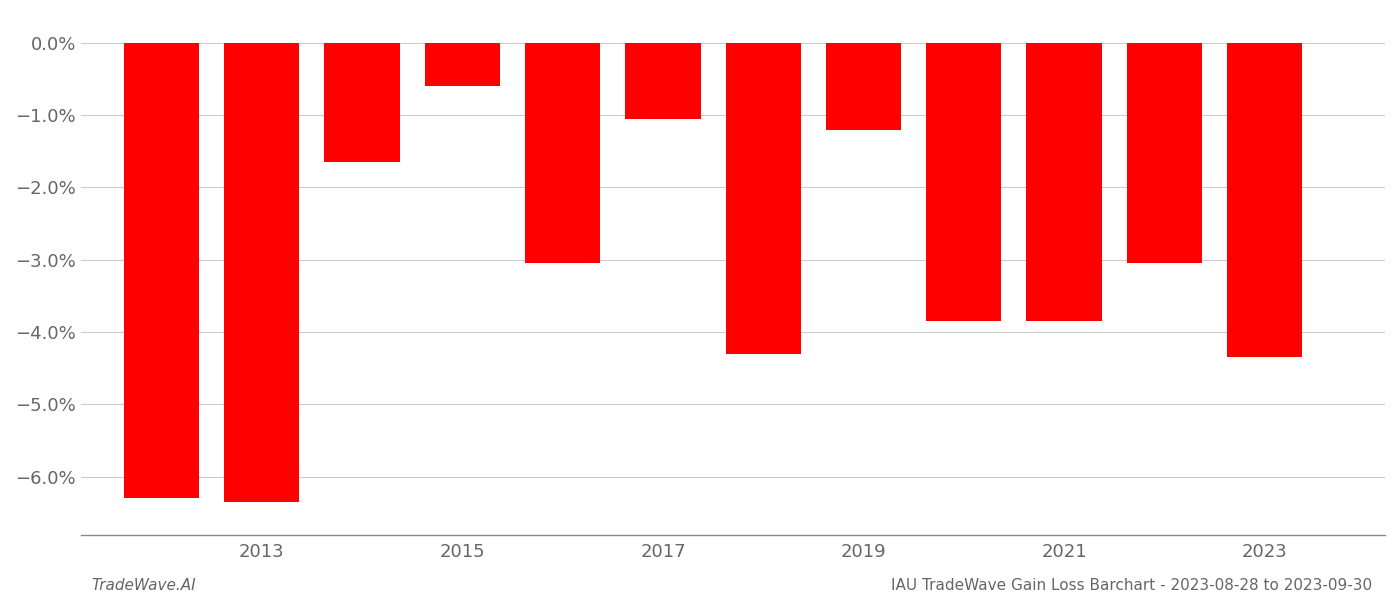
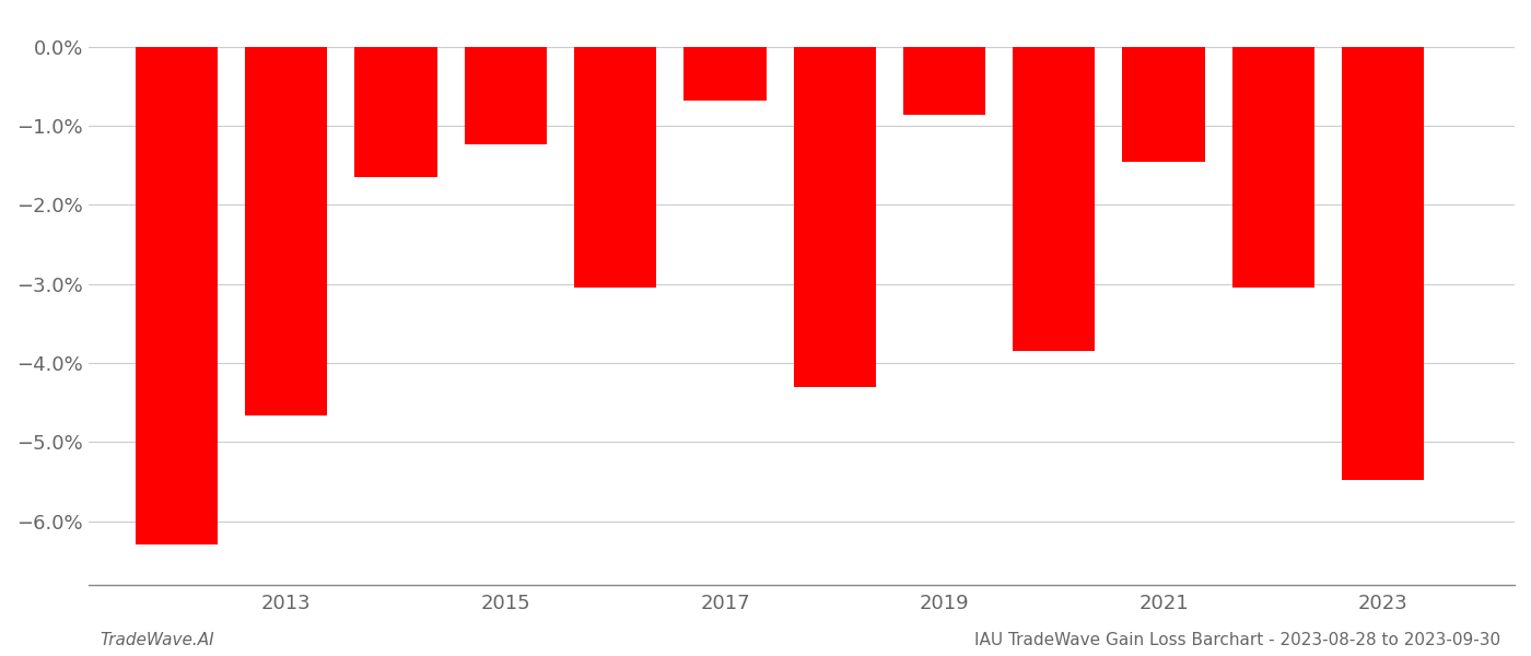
2013: -6.35% -> -4.66%
2015: -0.60% -> -1.24%
2017: -1.05% -> -0.68%
2019: -1.20% -> -0.86%
2021: -3.85% -> -1.46%
2023: -4.35% -> -5.48%
